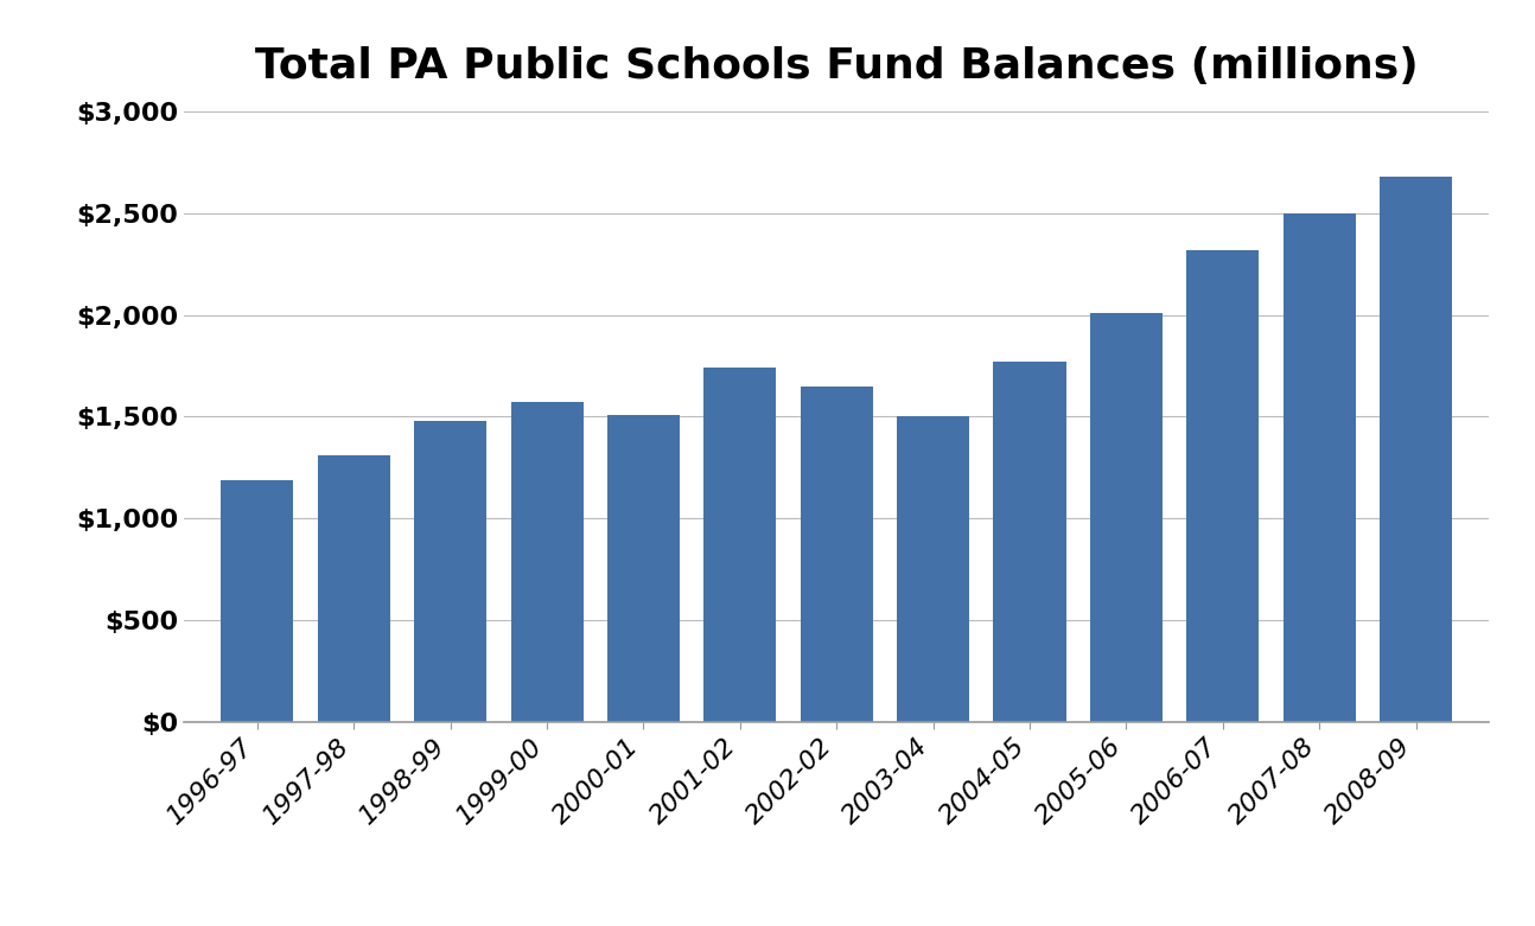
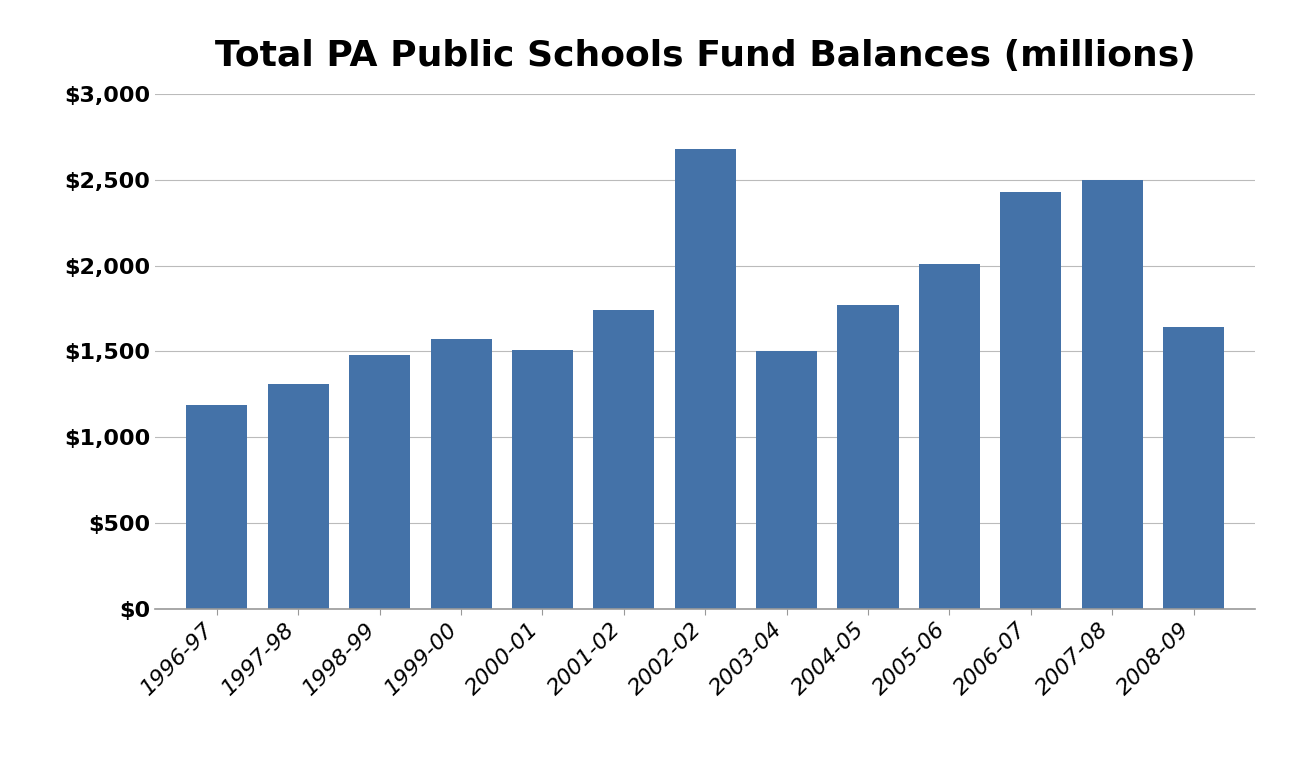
2002-02: $1,650 -> $2,680
2006-07: $2,320 -> $2,430
2008-09: $2,680 -> $1,640
